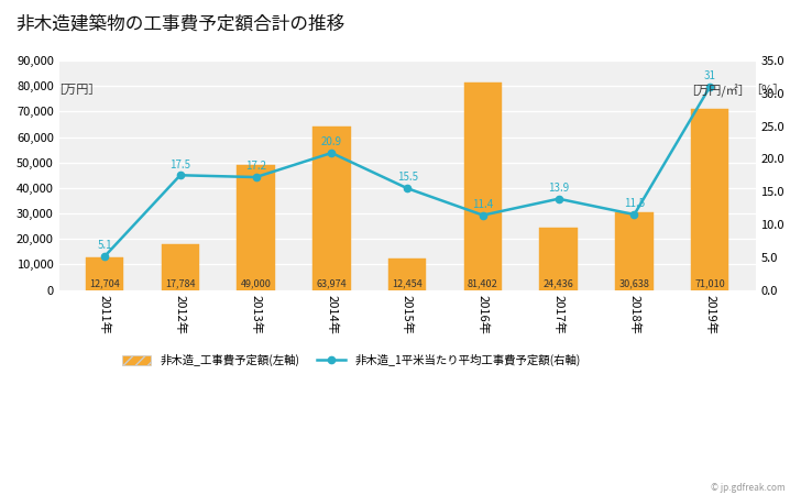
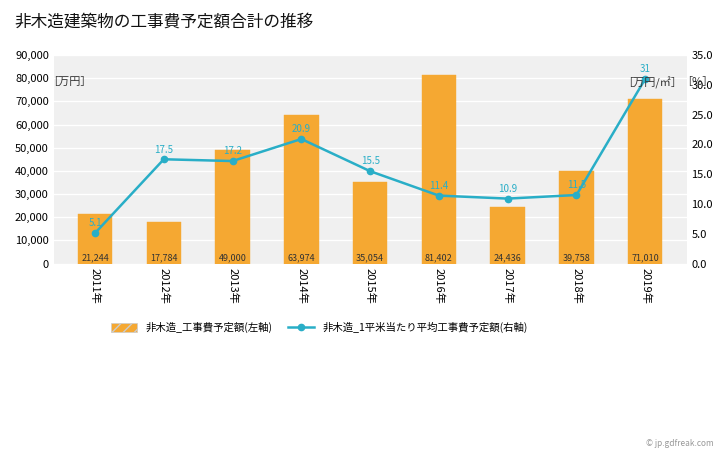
非木造_工事費予定額(左軸)/2011年: 12,704 -> 21,244
非木造_工事費予定額(左軸)/2015年: 12,454 -> 35,054
非木造_1平米当たり平均工事費予定額(右軸)/2017年: 13.9 -> 10.9
非木造_工事費予定額(左軸)/2018年: 30,638 -> 39,758
